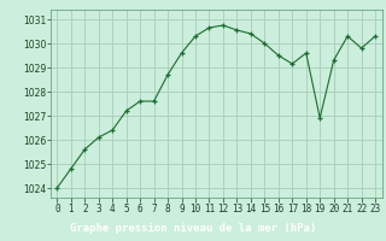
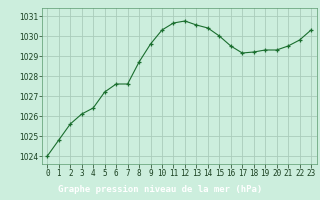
18: 1029.6 -> 1029.2
19: 1026.9 -> 1029.3
21: 1030.3 -> 1029.5
